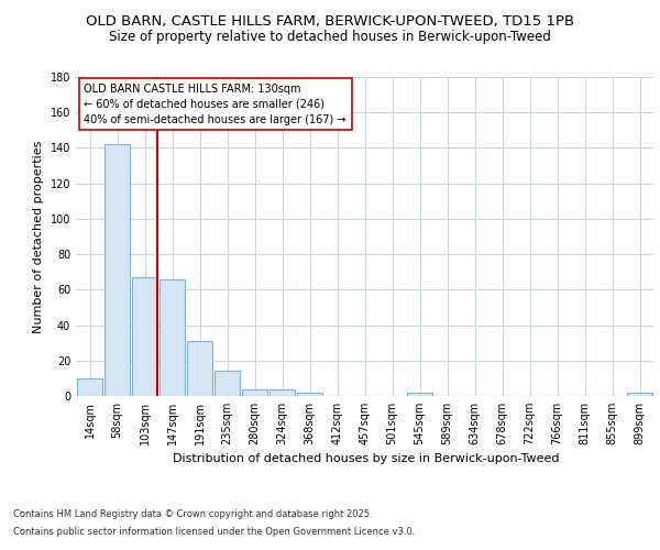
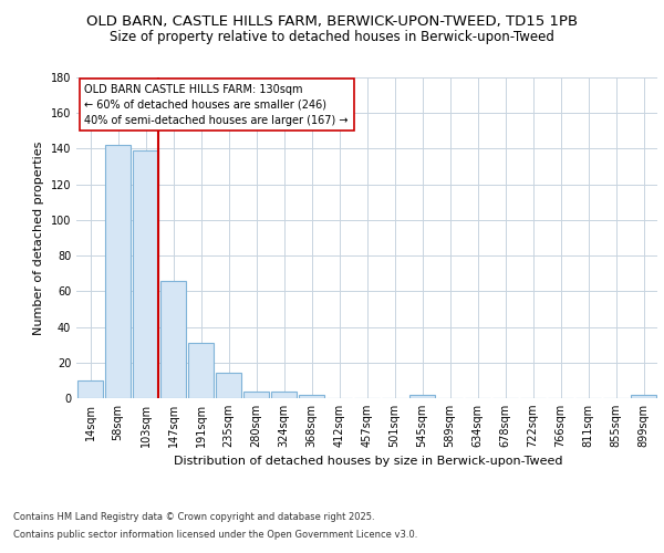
103sqm: 67 -> 139
